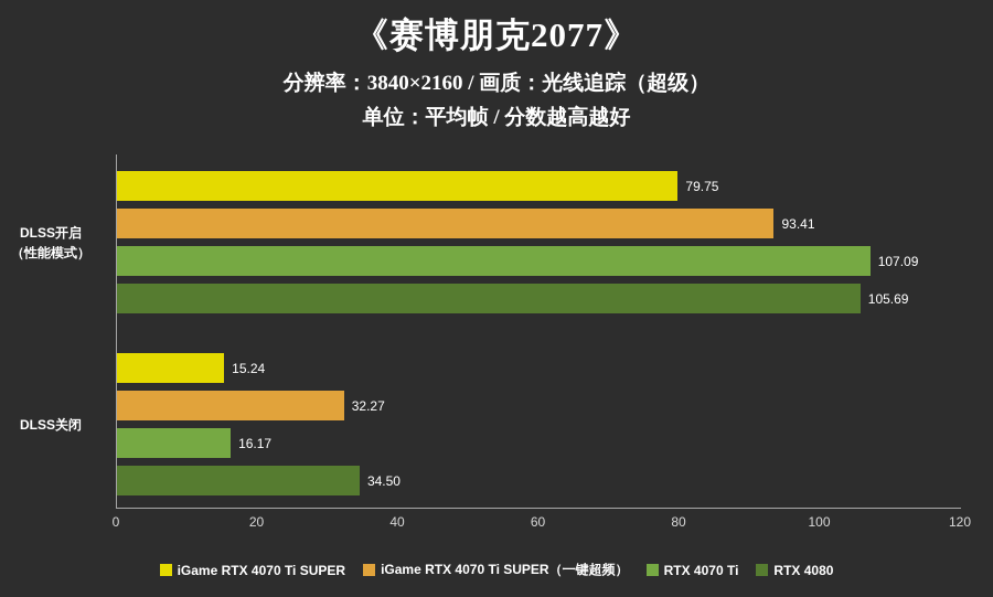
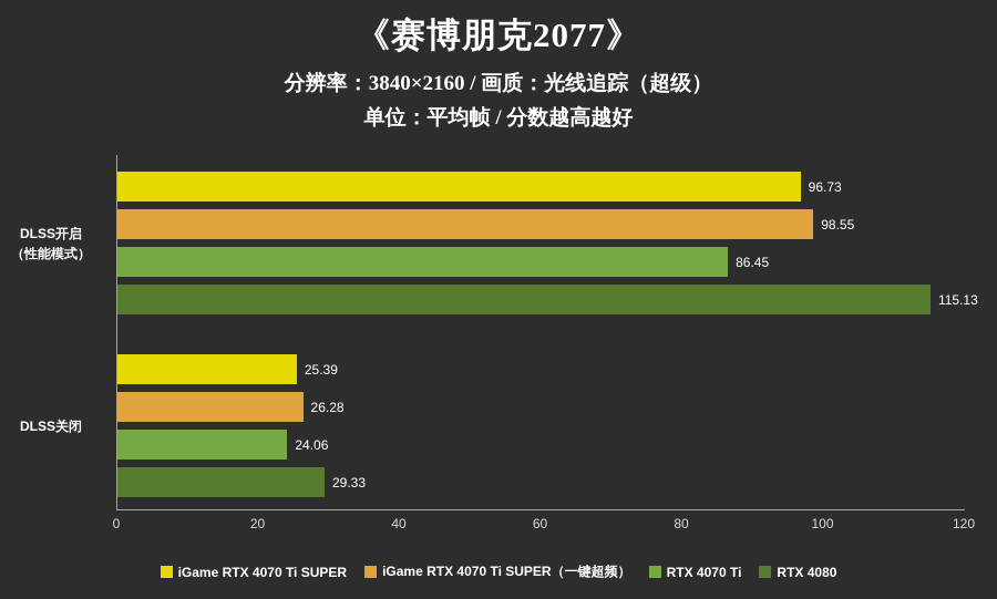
iGame RTX 4070 Ti SUPER/DLSS开启 （性能模式）: 79.75 -> 96.73
iGame RTX 4070 Ti SUPER（一键超频）/DLSS开启 （性能模式）: 93.41 -> 98.55
RTX 4070 Ti/DLSS开启 （性能模式）: 107.09 -> 86.45
RTX 4080/DLSS开启 （性能模式）: 105.69 -> 115.13
iGame RTX 4070 Ti SUPER/DLSS关闭: 15.24 -> 25.39
iGame RTX 4070 Ti SUPER（一键超频）/DLSS关闭: 32.27 -> 26.28
RTX 4070 Ti/DLSS关闭: 16.17 -> 24.06
RTX 4080/DLSS关闭: 34.50 -> 29.33
